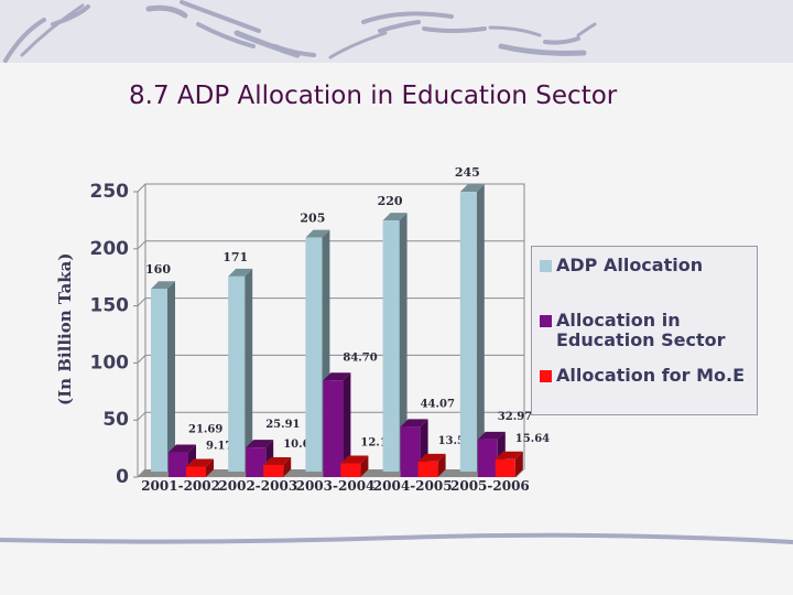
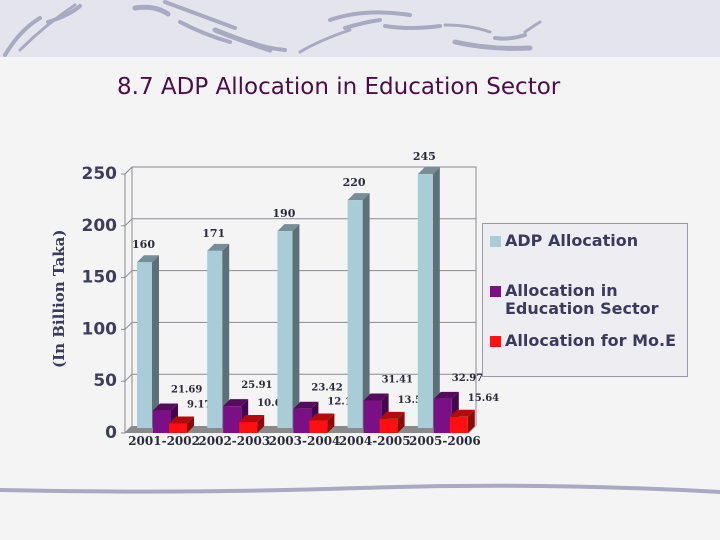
ADP Allocation/2003-2004: 205 -> 190
Allocation in Education Sector/2003-2004: 84.70 -> 23.42
Allocation in Education Sector/2004-2005: 44.07 -> 31.41
